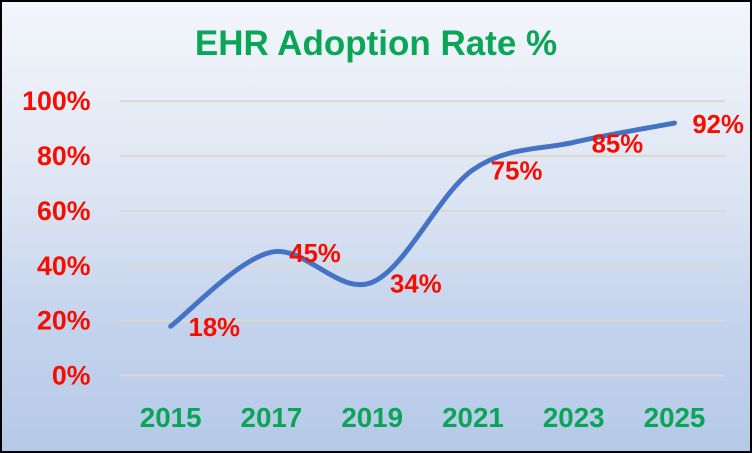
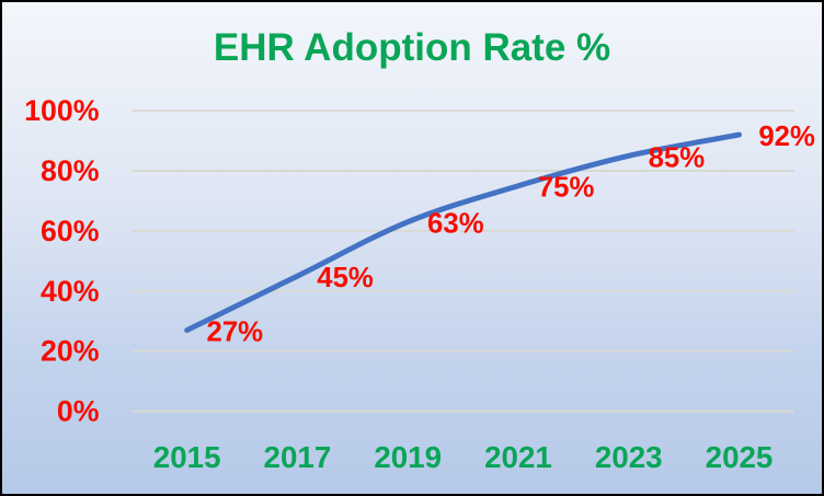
2015: 18% -> 27%
2019: 34% -> 63%
